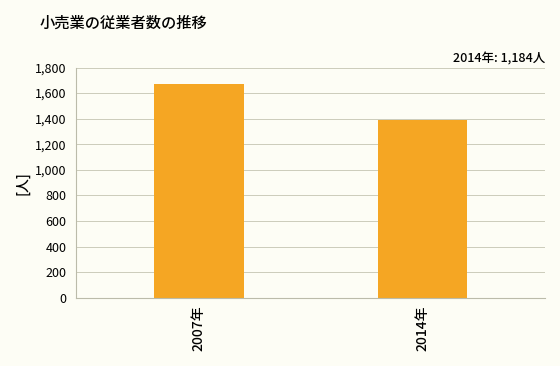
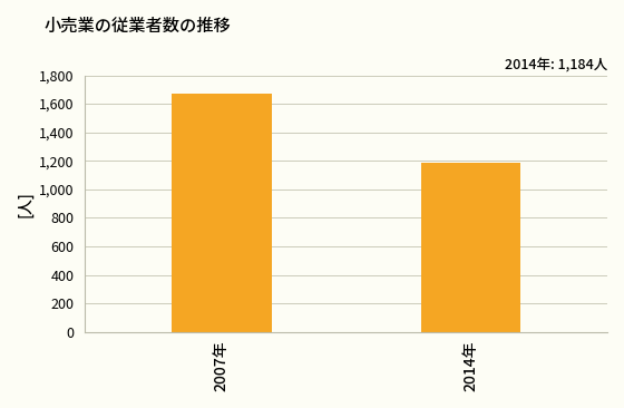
2014年: 1,390 -> 1,180
